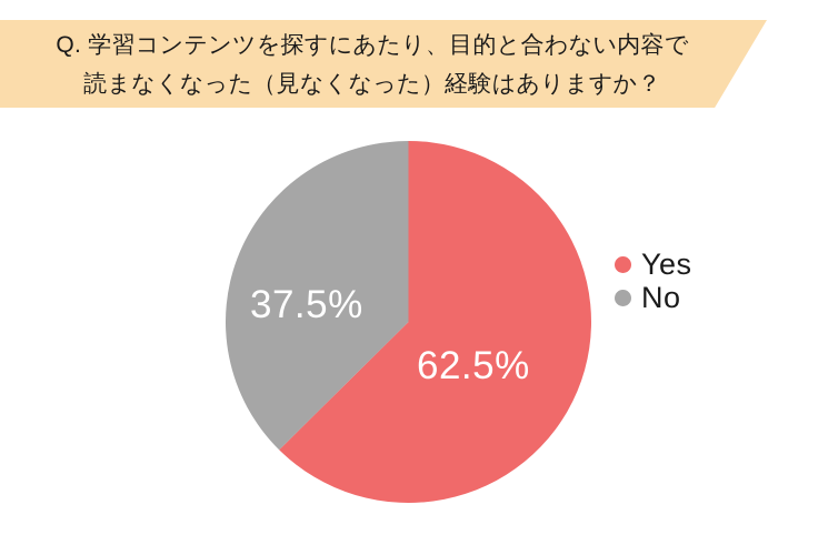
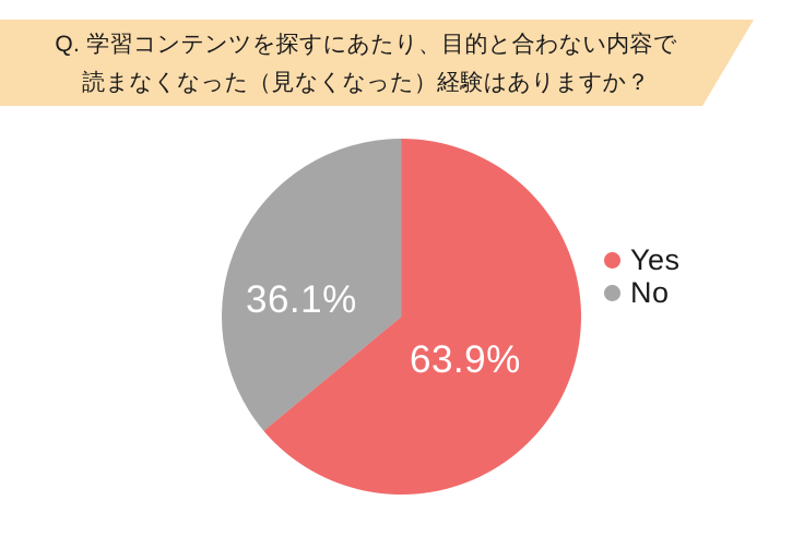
Yes: 62.5% -> 63.9%
No: 37.5% -> 36.1%
